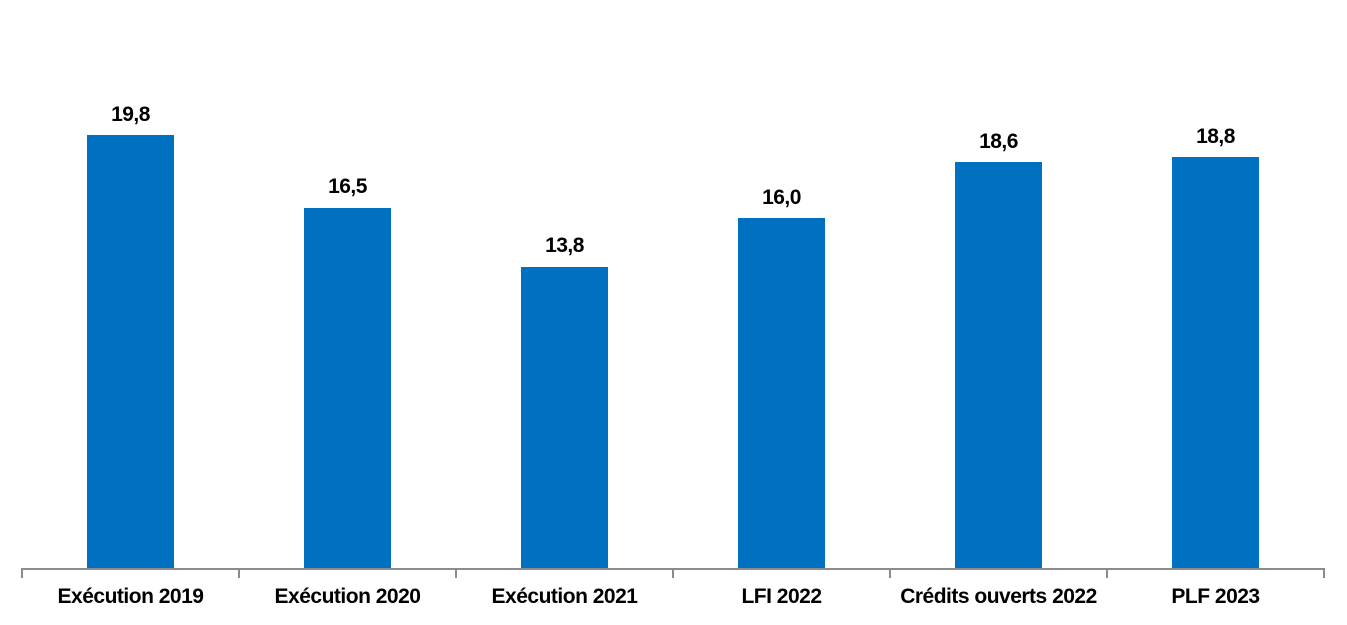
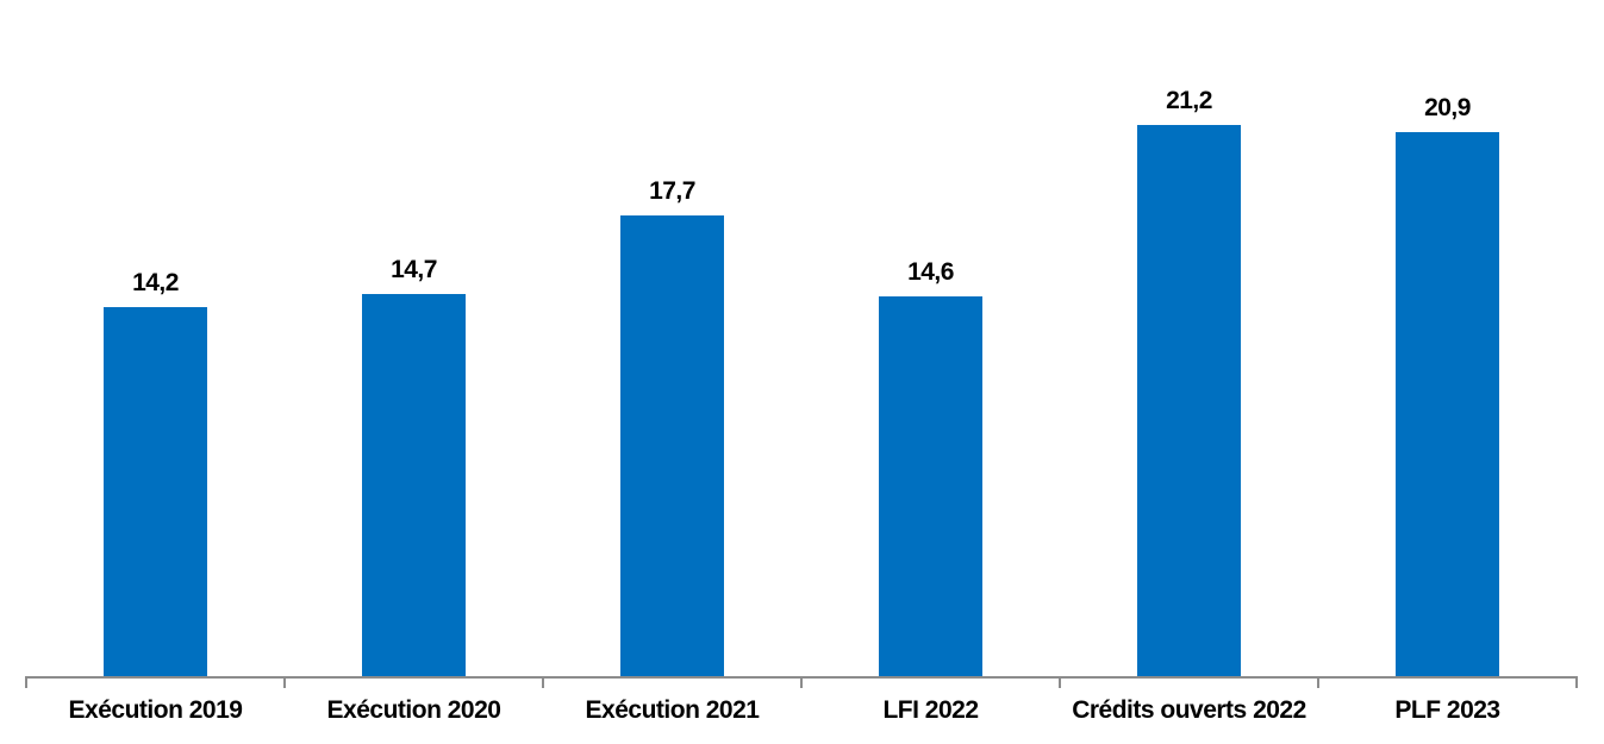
Exécution 2019: 19,8 -> 14,2
Exécution 2020: 16,5 -> 14,7
Exécution 2021: 13,8 -> 17,7
LFI 2022: 16,0 -> 14,6
Crédits ouverts 2022: 18,6 -> 21,2
PLF 2023: 18,8 -> 20,9
